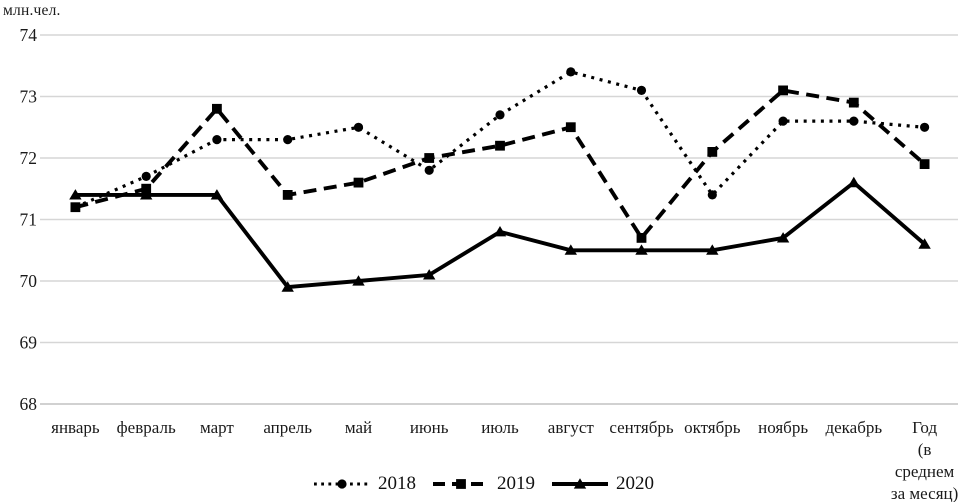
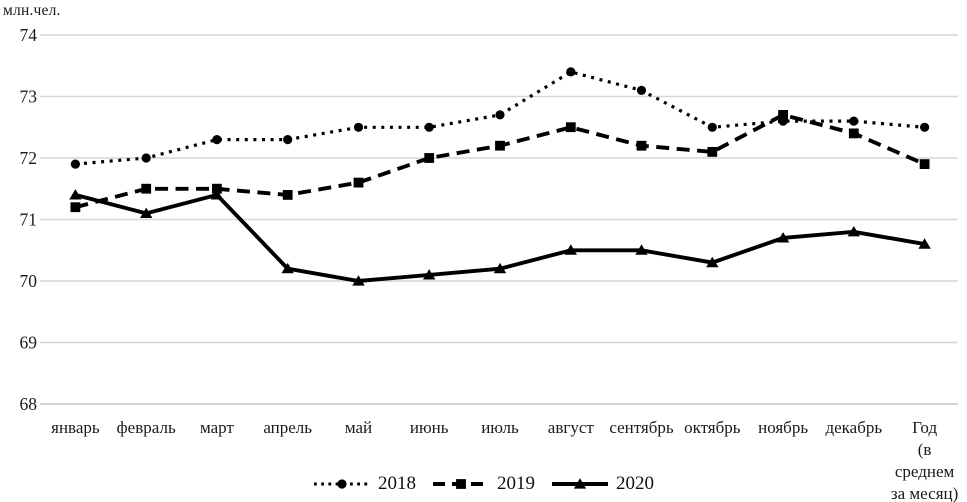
2018/январь: 71.2 -> 71.9
2018/февраль: 71.7 -> 72.0
2020/февраль: 71.4 -> 71.1
2019/март: 72.8 -> 71.5
2020/апрель: 69.9 -> 70.2
2018/июнь: 71.8 -> 72.5
2020/июль: 70.8 -> 70.2
2019/сентябрь: 70.7 -> 72.2
2018/октябрь: 71.4 -> 72.5
2020/октябрь: 70.5 -> 70.3
2019/ноябрь: 73.1 -> 72.7
2019/декабрь: 72.9 -> 72.4
2020/декабрь: 71.6 -> 70.8
